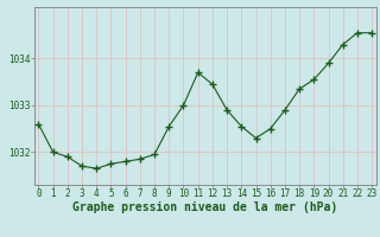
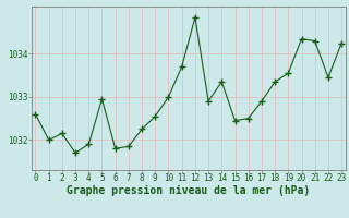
2: 1031.90 -> 1032.15
4: 1031.65 -> 1031.90
5: 1031.75 -> 1032.95
8: 1031.95 -> 1032.25
12: 1033.45 -> 1034.85
14: 1032.55 -> 1033.35
15: 1032.30 -> 1032.45
20: 1033.90 -> 1034.35
22: 1034.55 -> 1033.45
23: 1034.55 -> 1034.25
